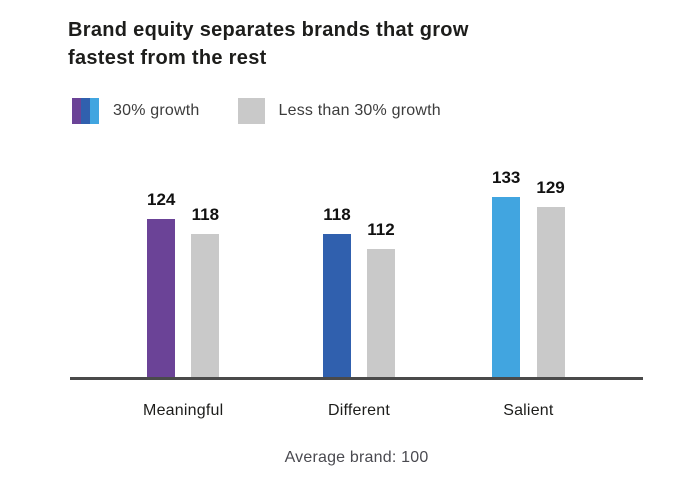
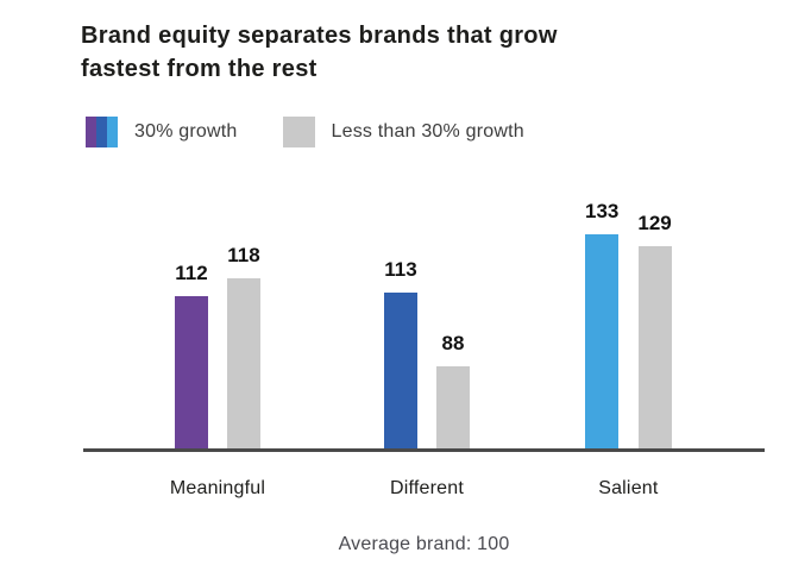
30% growth/Meaningful: 124 -> 112
30% growth/Different: 118 -> 113
Less than 30% growth/Different: 112 -> 88
